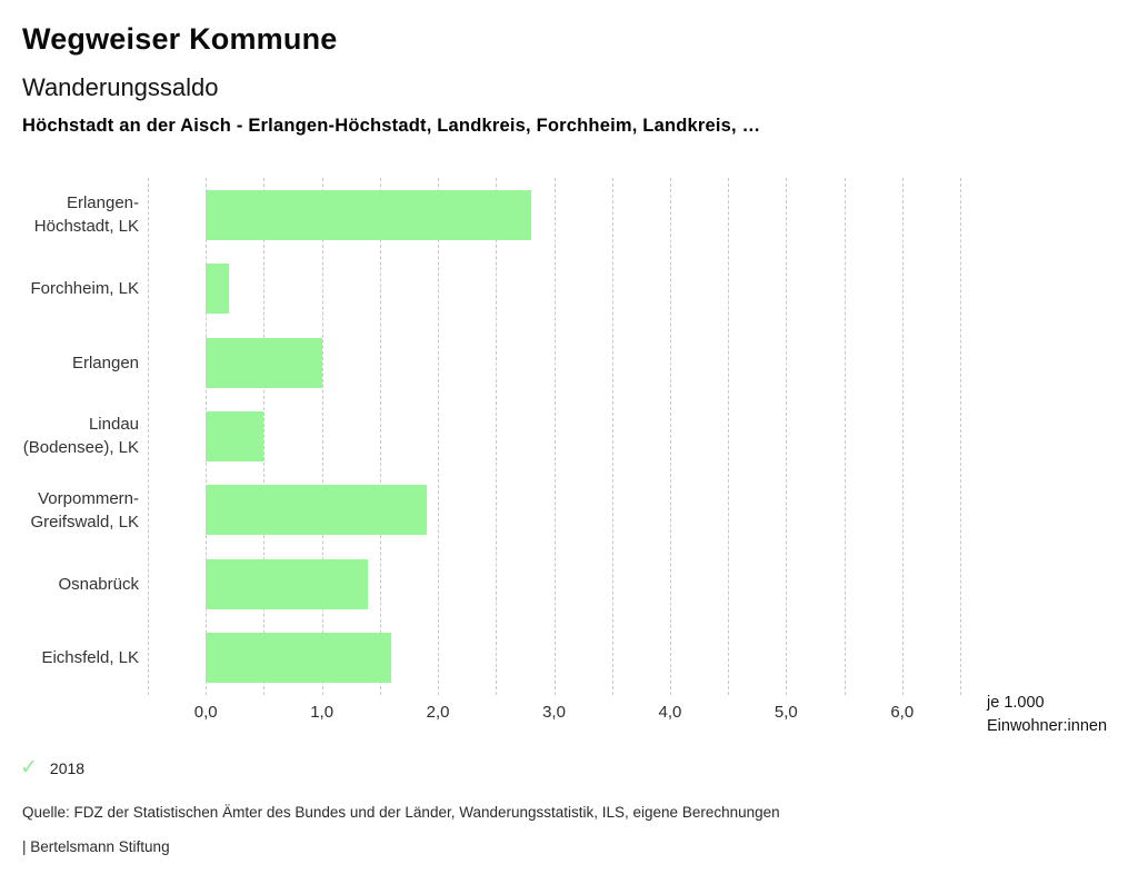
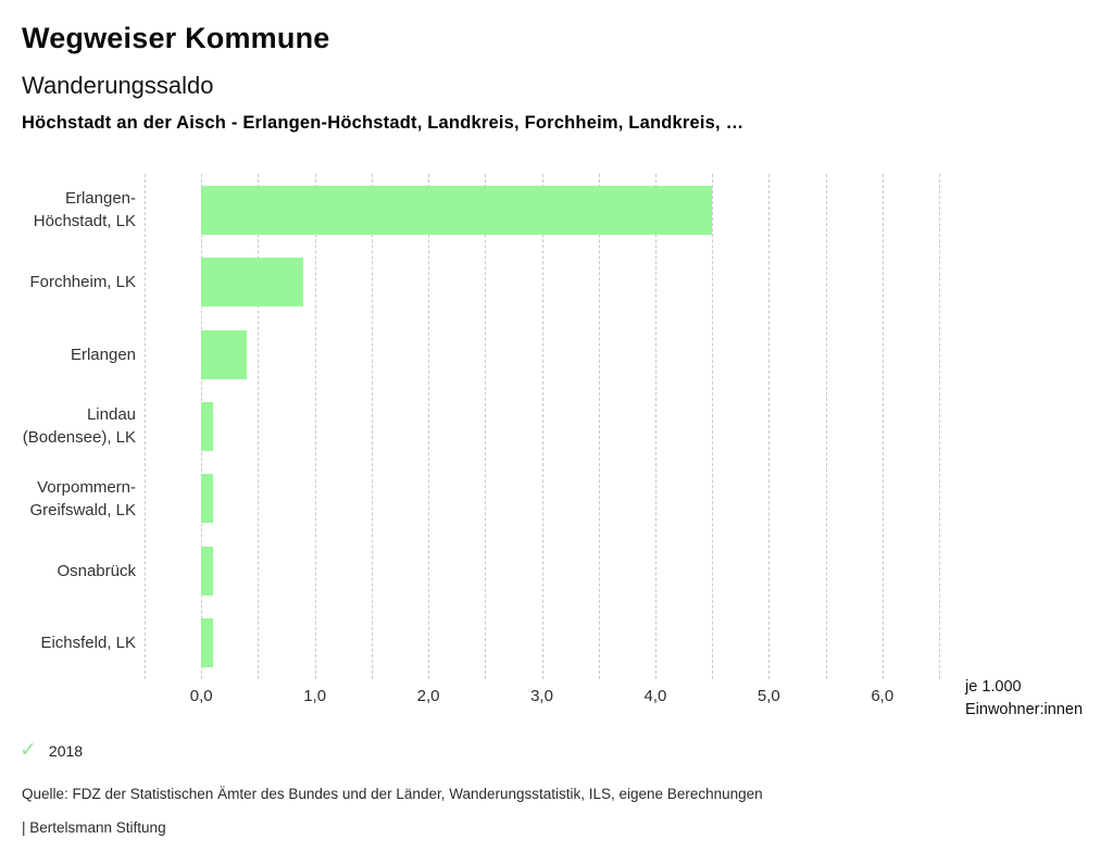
Erlangen-Höchstadt, LK: 2,8 -> 4,5
Forchheim, LK: 0,2 -> 0,9
Erlangen: 1,0 -> 0,4
Lindau (Bodensee), LK: 0,5 -> 0,1
Vorpommern-Greifswald, LK: 1,9 -> 0,1
Osnabrück: 1,4 -> 0,1
Eichsfeld, LK: 1,6 -> 0,1
